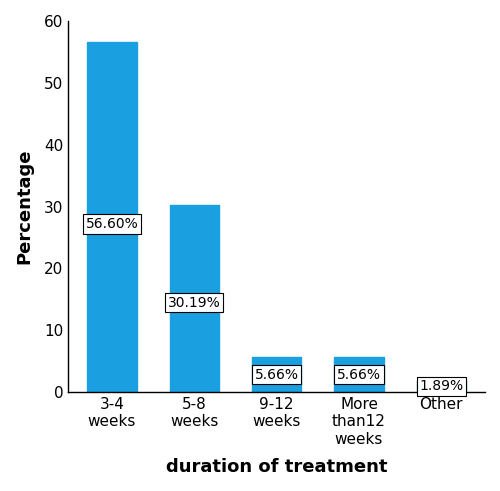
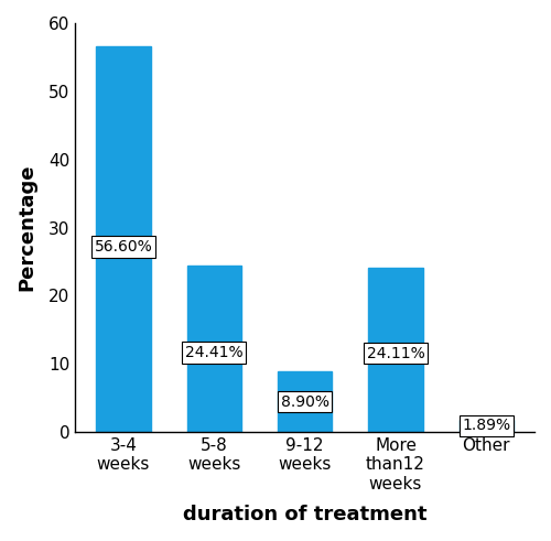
5-8 weeks: 30.19% -> 24.41%
9-12 weeks: 5.66% -> 8.90%
More than12 weeks: 5.66% -> 24.11%
